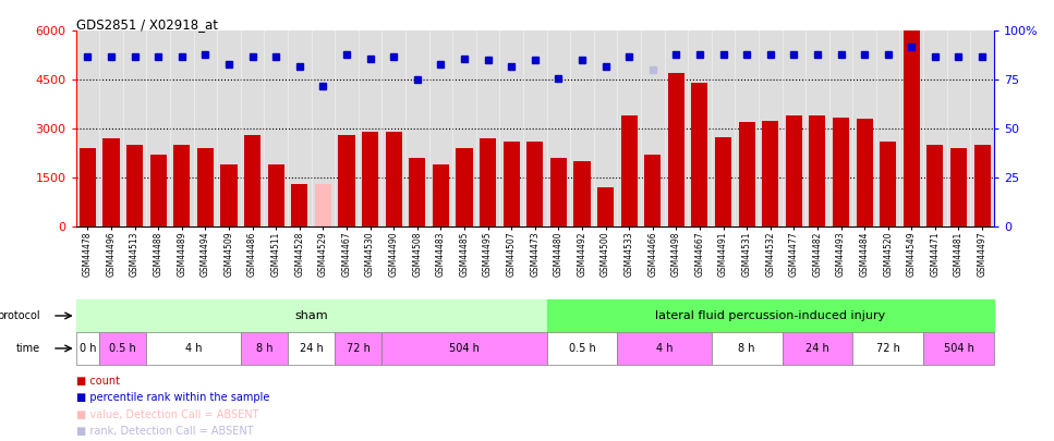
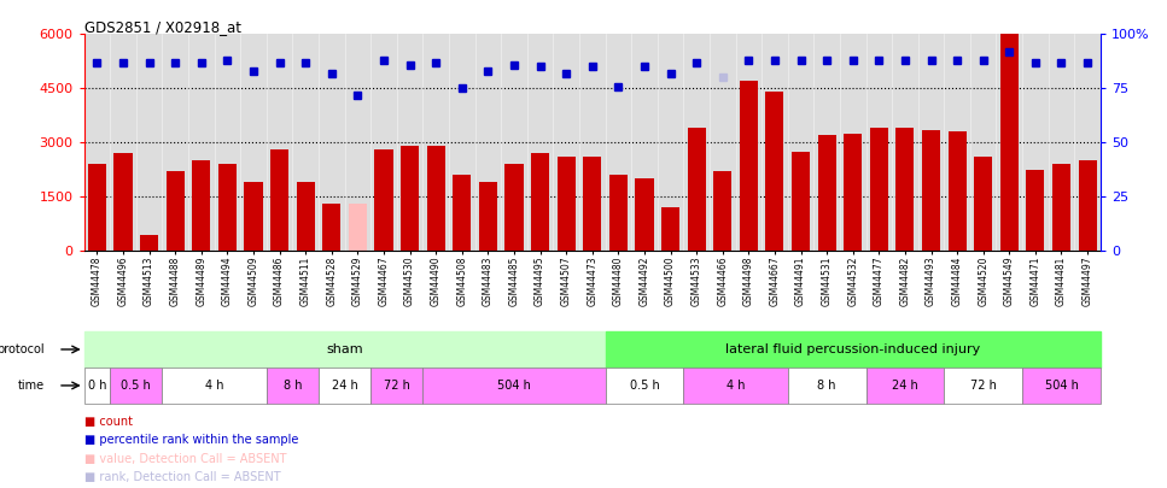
GSM44513: 2500 -> 450
GSM44471: 2500 -> 2250
